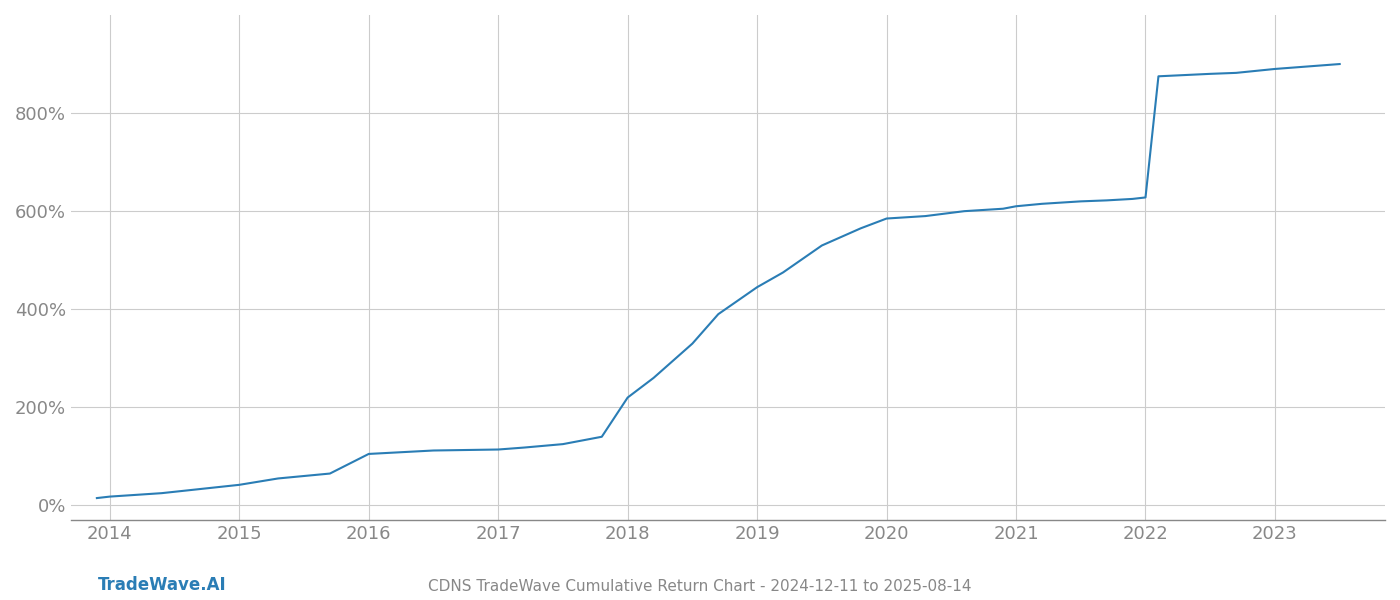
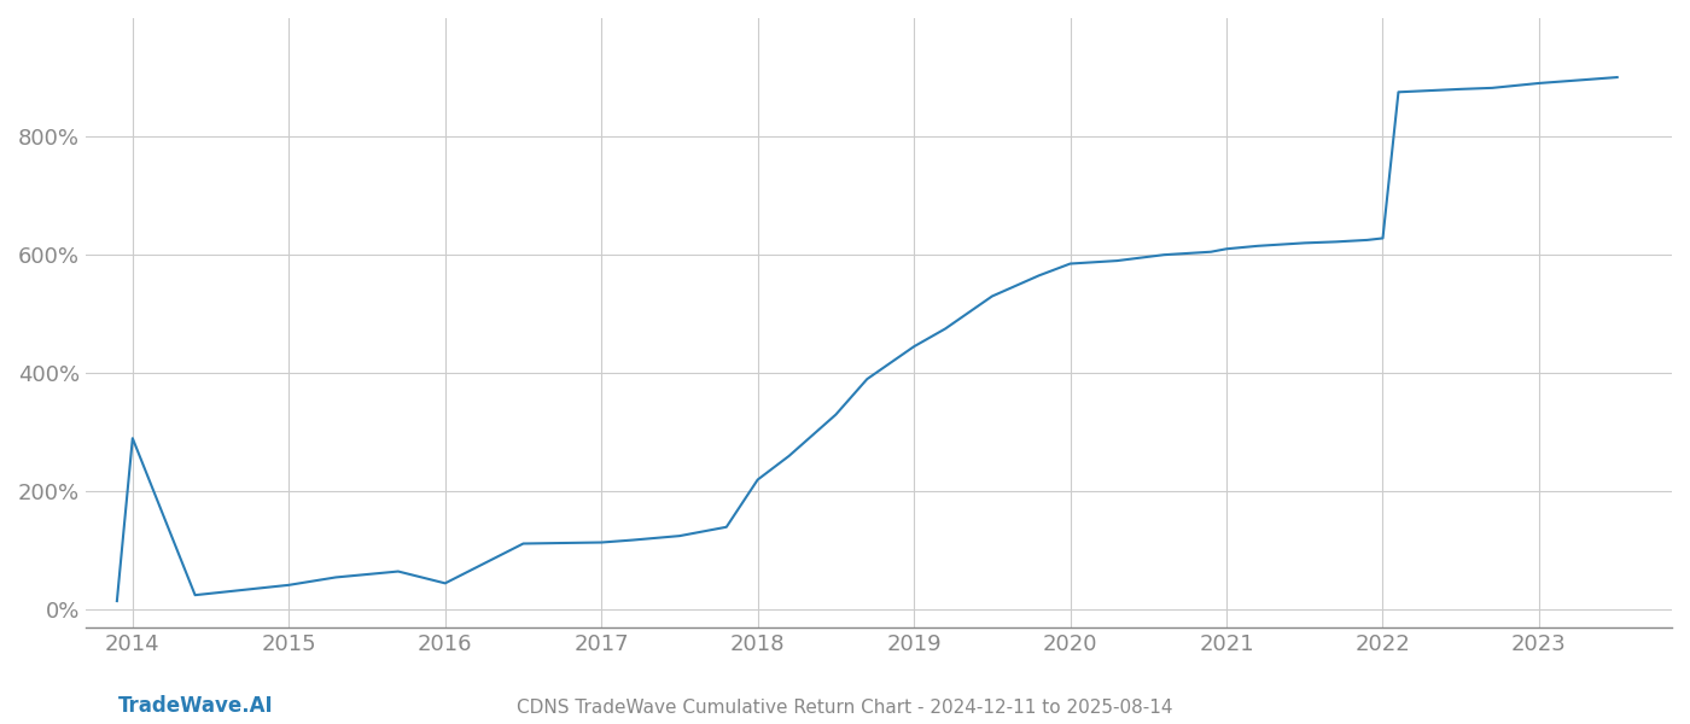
2014: 18% -> 290%
2016: 105% -> 45%
